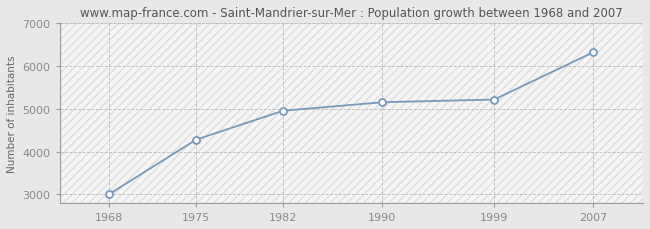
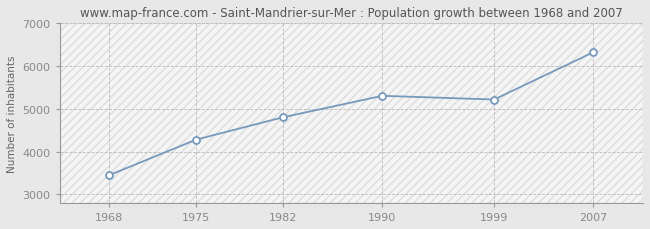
1968: 3010 -> 3450
1982: 4950 -> 4800
1990: 5150 -> 5300
